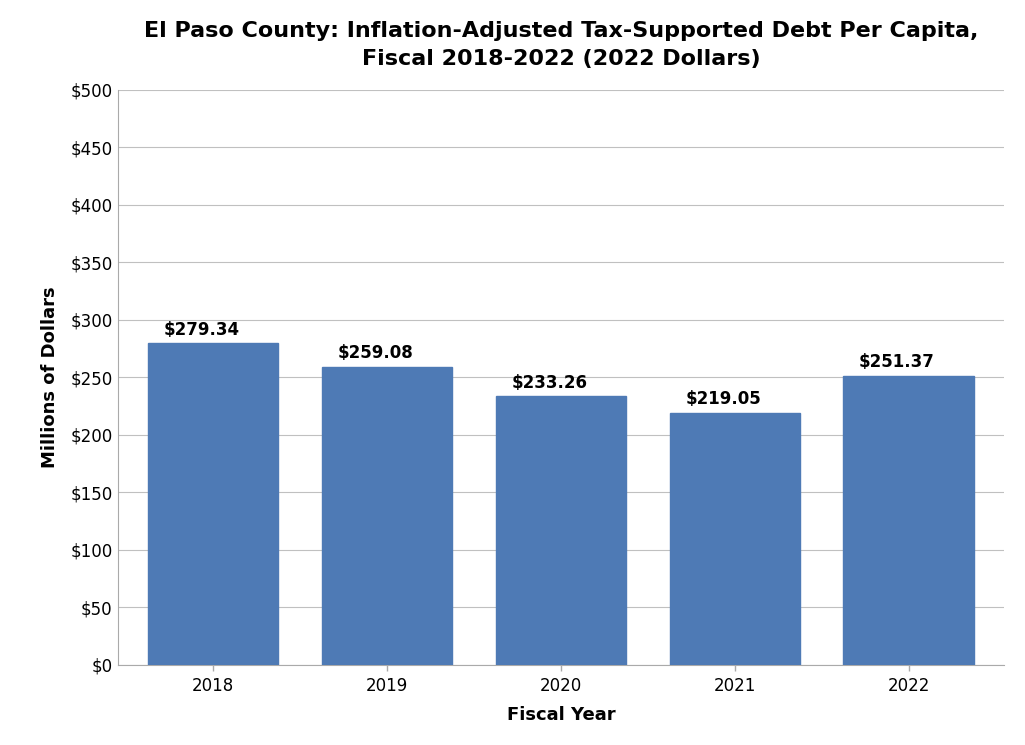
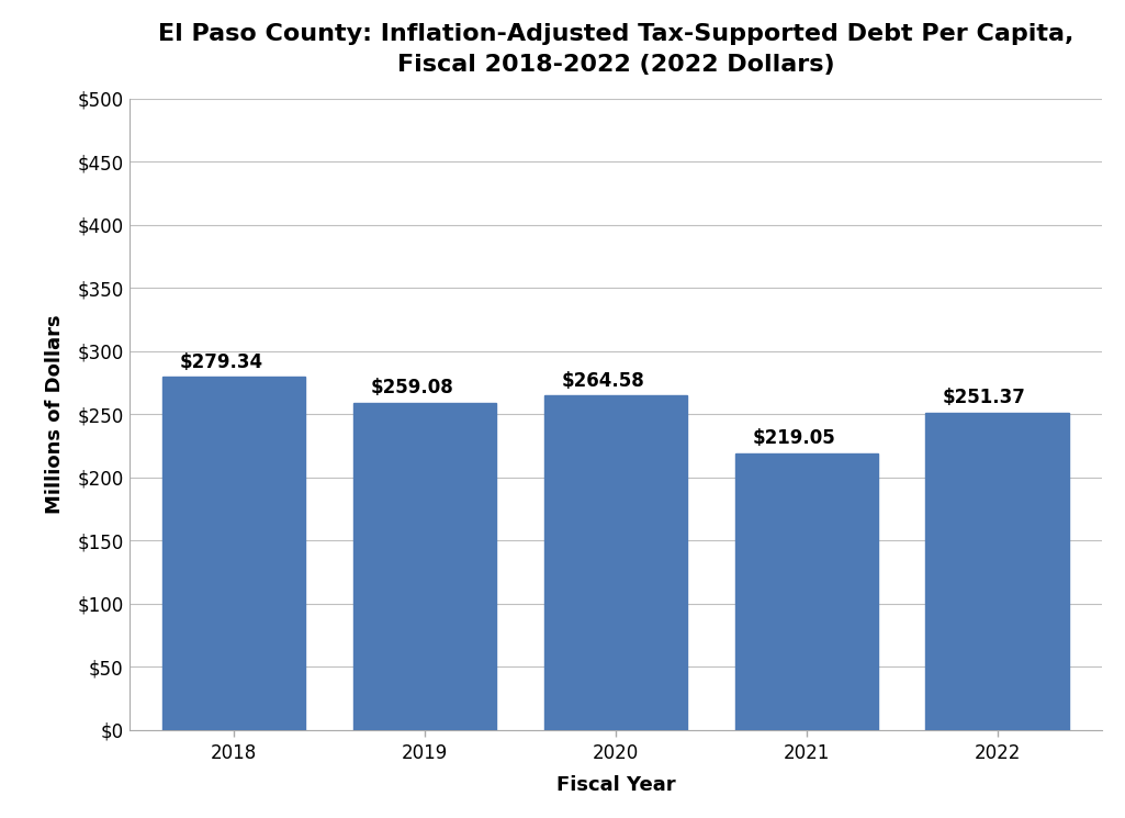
2020: $233.26 -> $264.58
